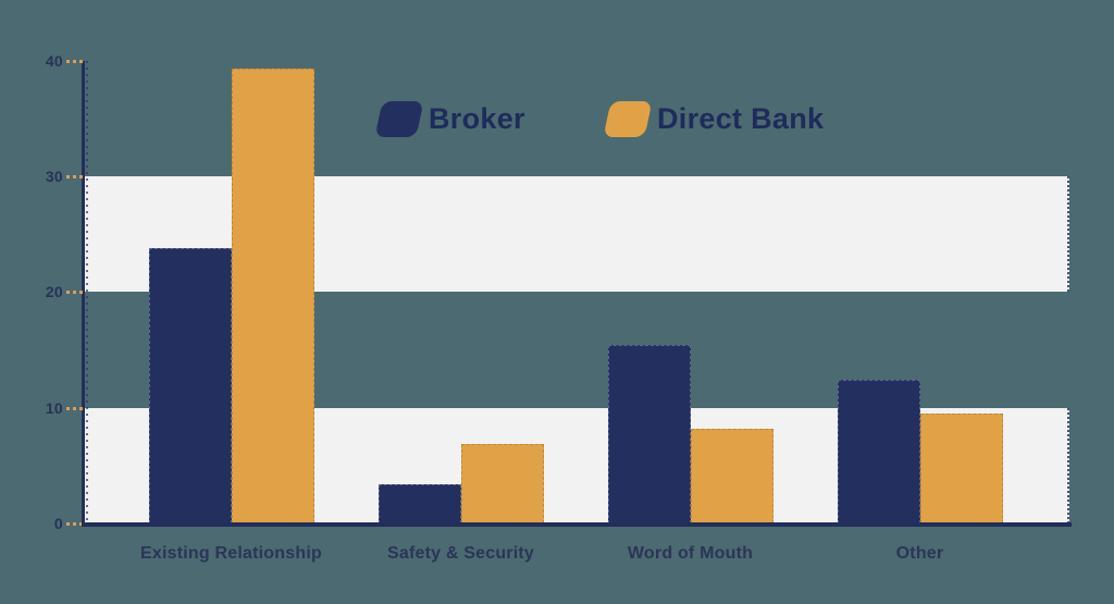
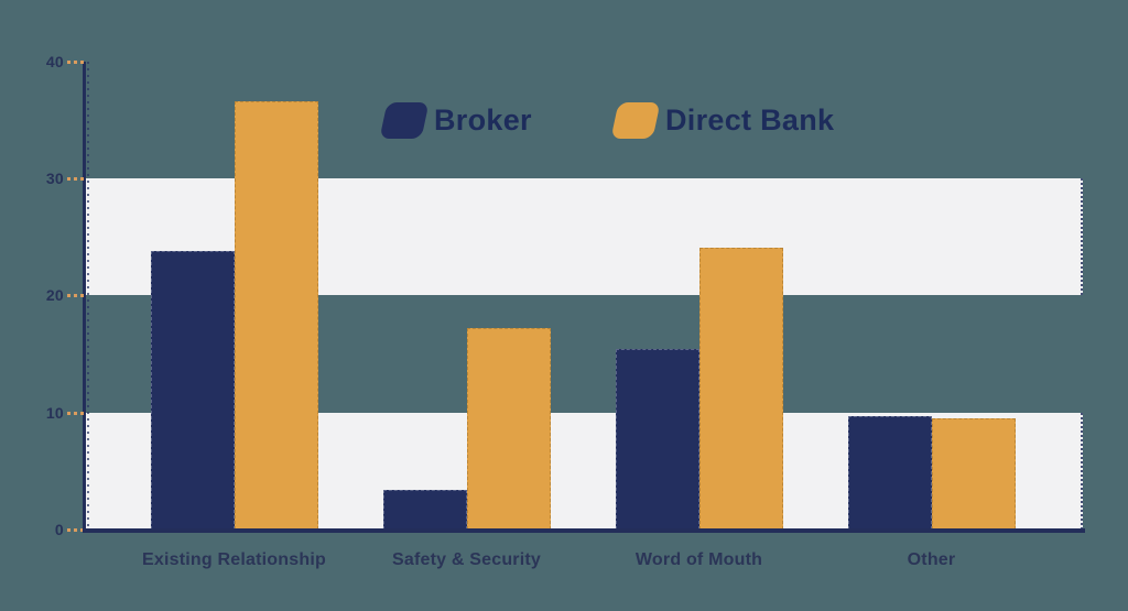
Direct Bank/Existing Relationship: 39.3 -> 36.6
Direct Bank/Safety & Security: 6.9 -> 17.2
Direct Bank/Word of Mouth: 8.2 -> 24.1
Broker/Other: 12.4 -> 9.7
